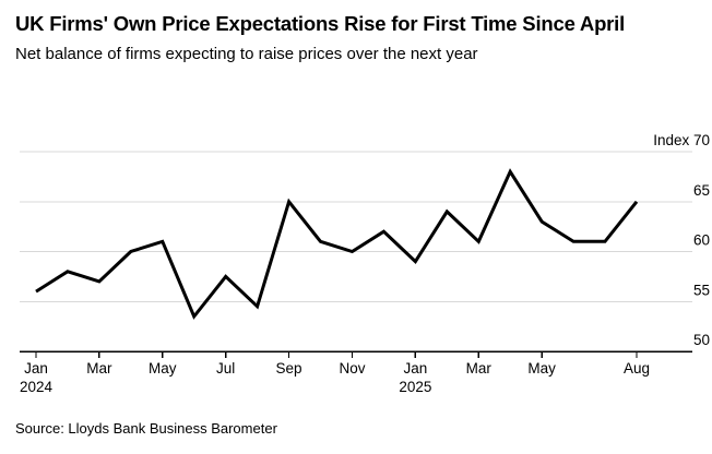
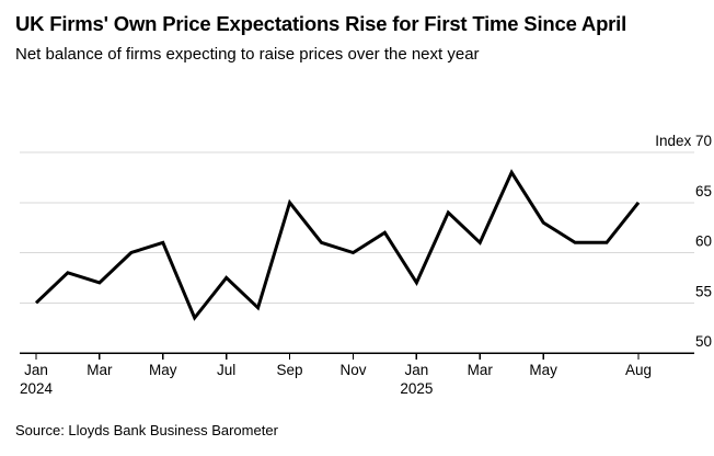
Jan 2024: 56 -> 55
Jan 2025: 59 -> 57
